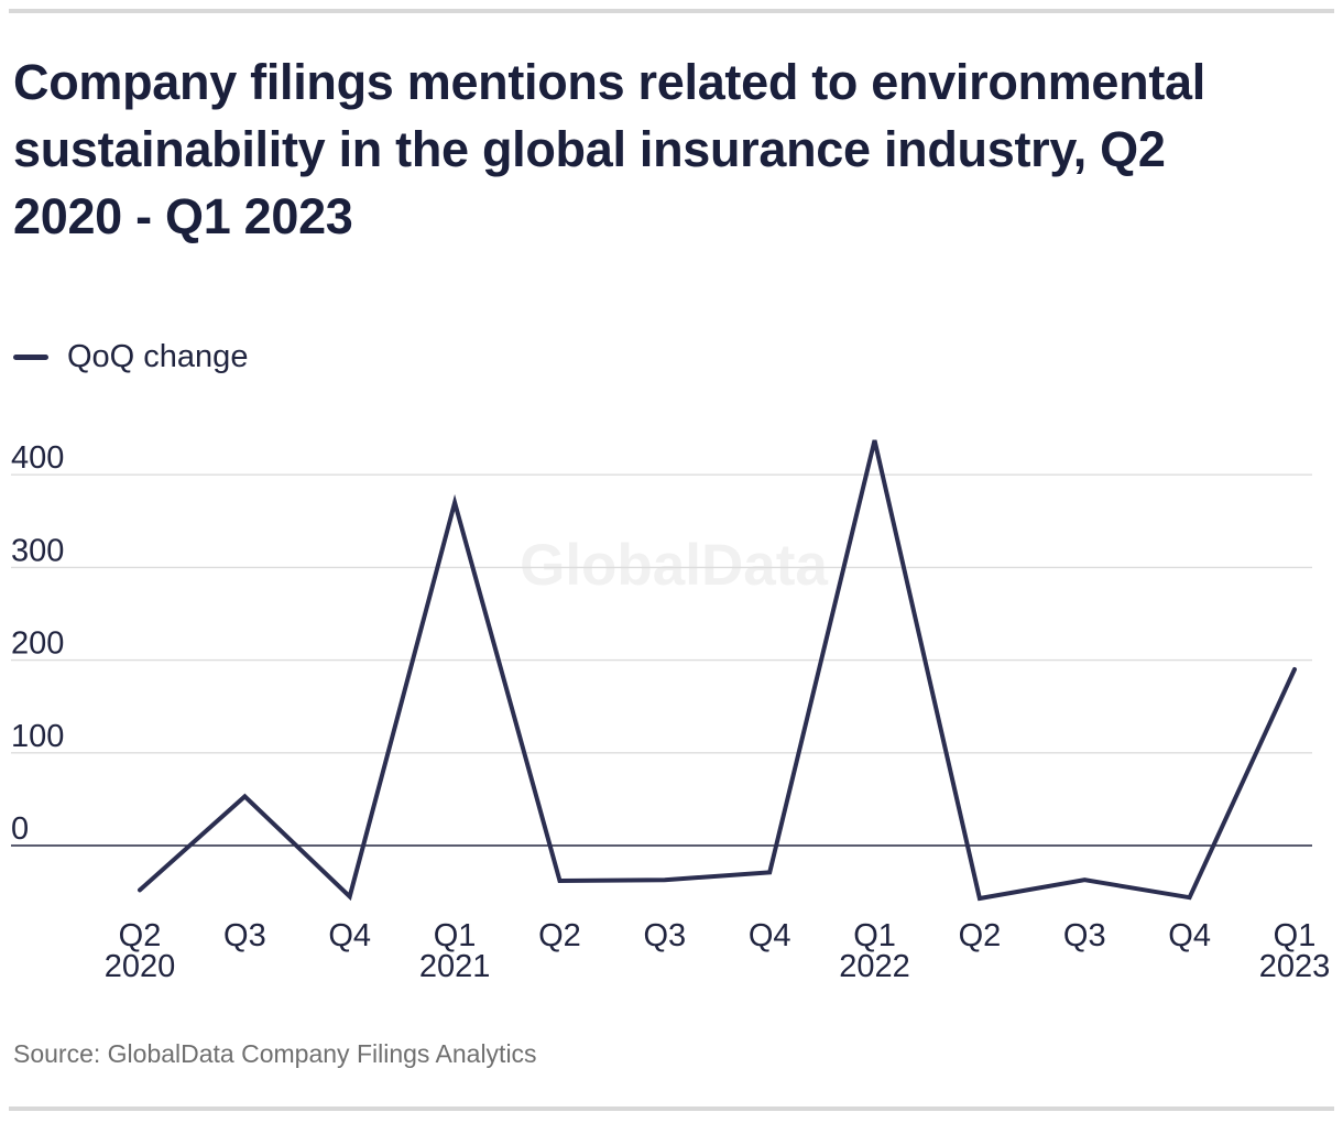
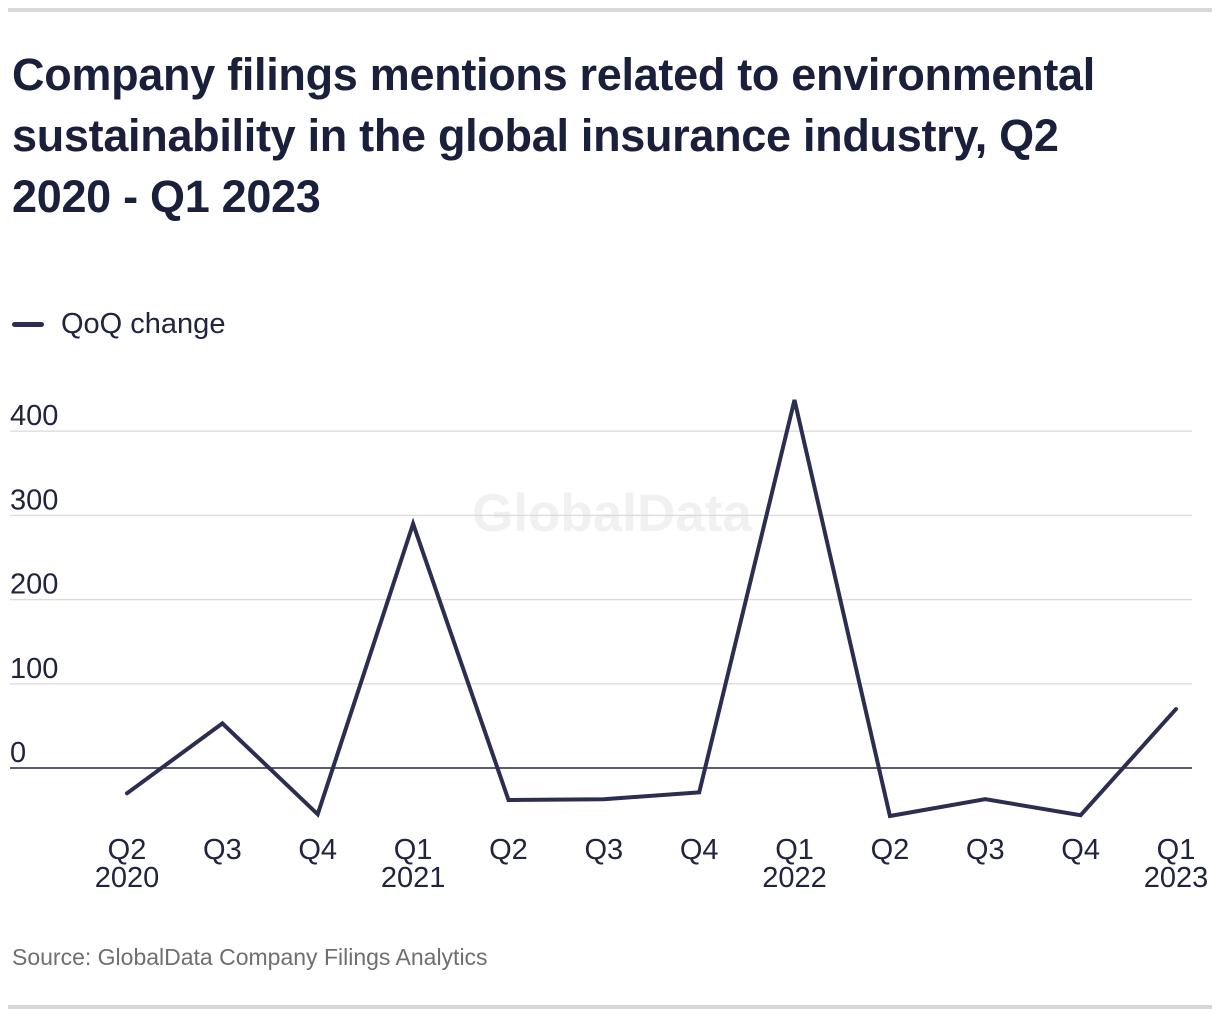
Q2 2020: -50 -> -30
Q1 2021: 370 -> 290
Q1 2023: 190 -> 70
